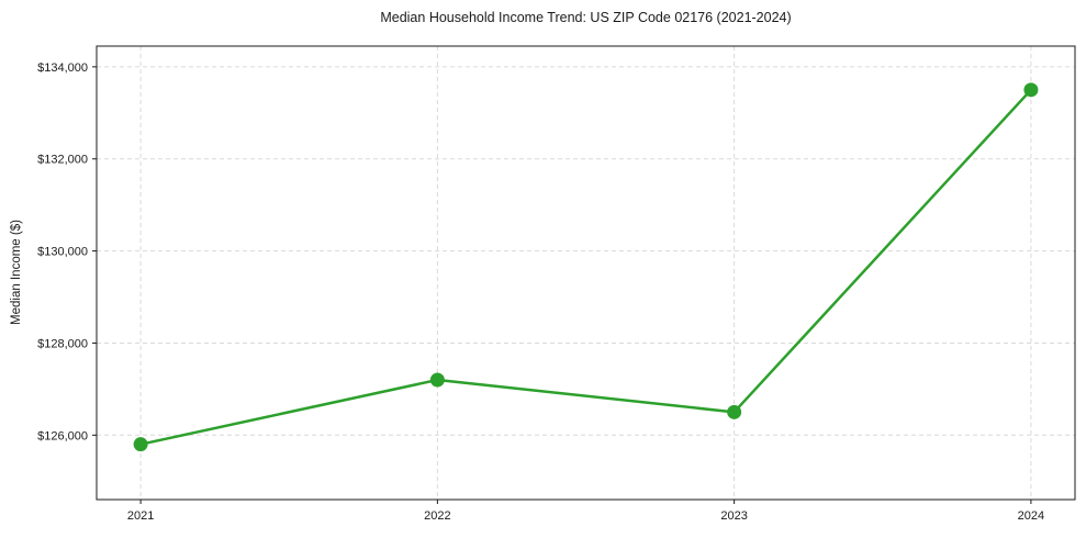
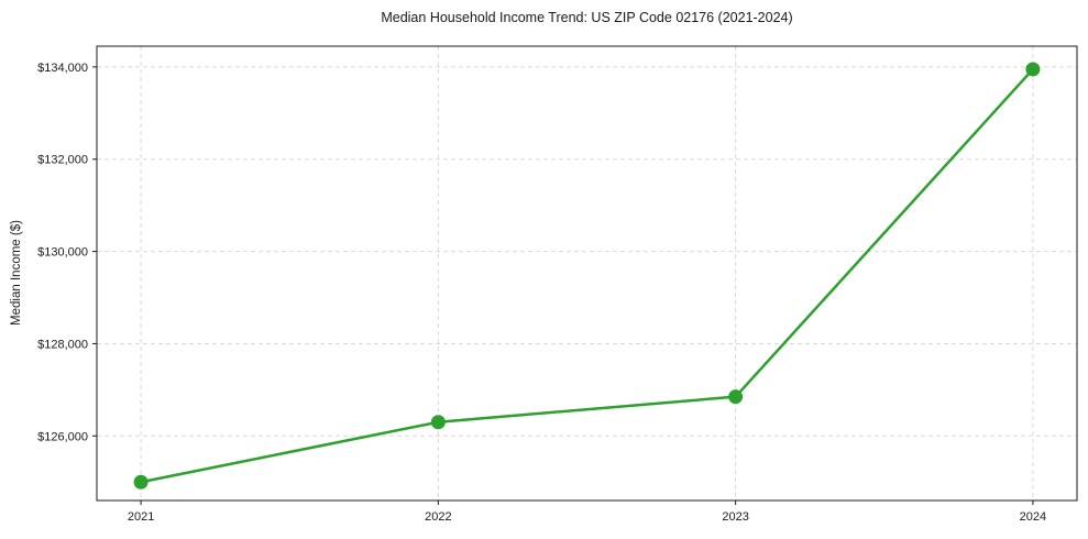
2021: $125800 -> $125000
2022: $127200 -> $126300
2023: $126500 -> $126800
2024: $133500 -> $134000
